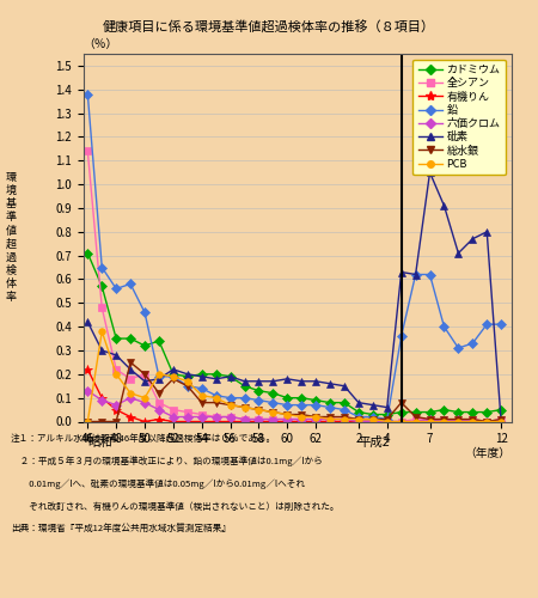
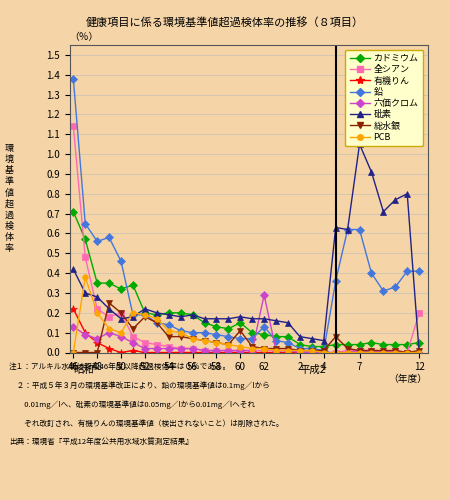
カドミウム/60: 0.10 -> 0.15
総水銀/60: 0.03 -> 0.11
鉛/62: 0.07 -> 0.13
六価クロム/62: 0.01 -> 0.29
全シアン/12: 0.01 -> 0.20
